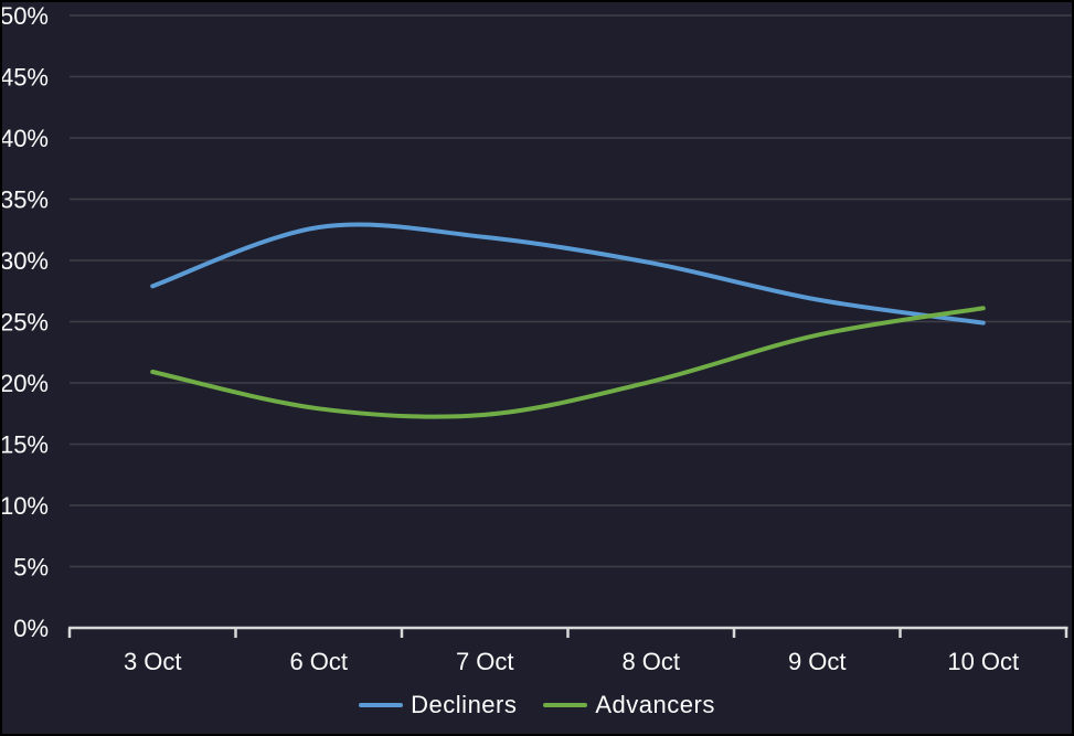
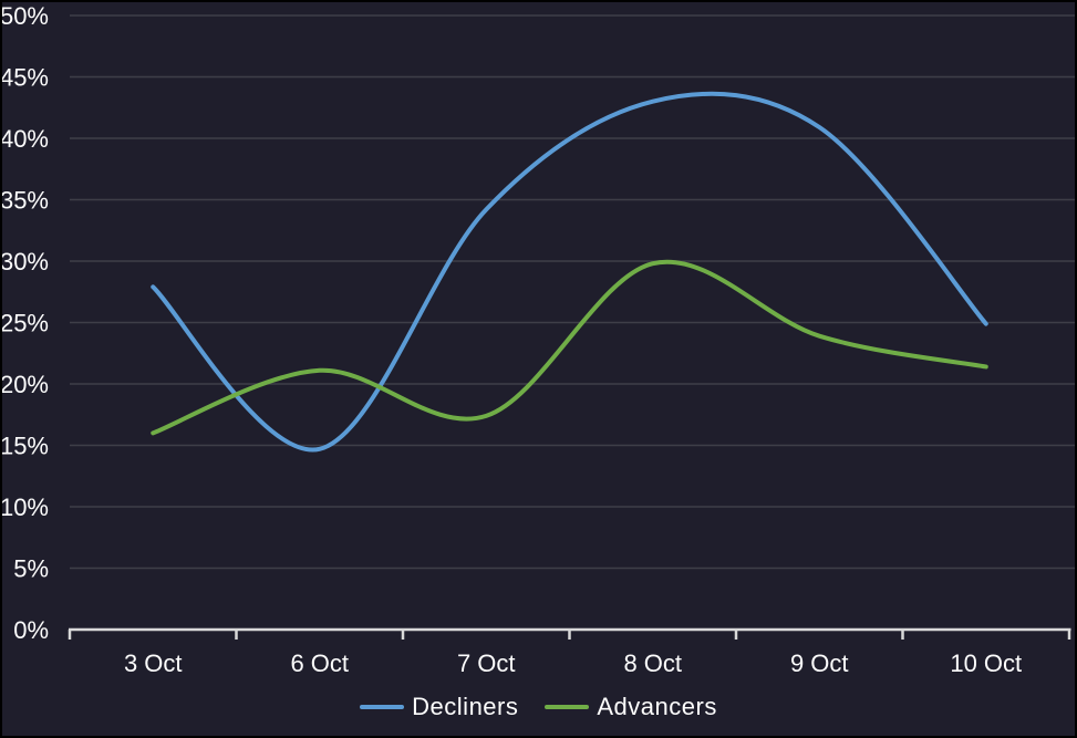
Advancers/3 Oct: 20.9% -> 16.0%
Decliners/6 Oct: 32.7% -> 14.7%
Advancers/6 Oct: 17.9% -> 21.1%
Decliners/7 Oct: 31.9% -> 34.2%
Decliners/8 Oct: 29.8% -> 43.0%
Advancers/8 Oct: 20.1% -> 29.8%
Decliners/9 Oct: 26.8% -> 40.9%
Advancers/10 Oct: 26.1% -> 21.4%
